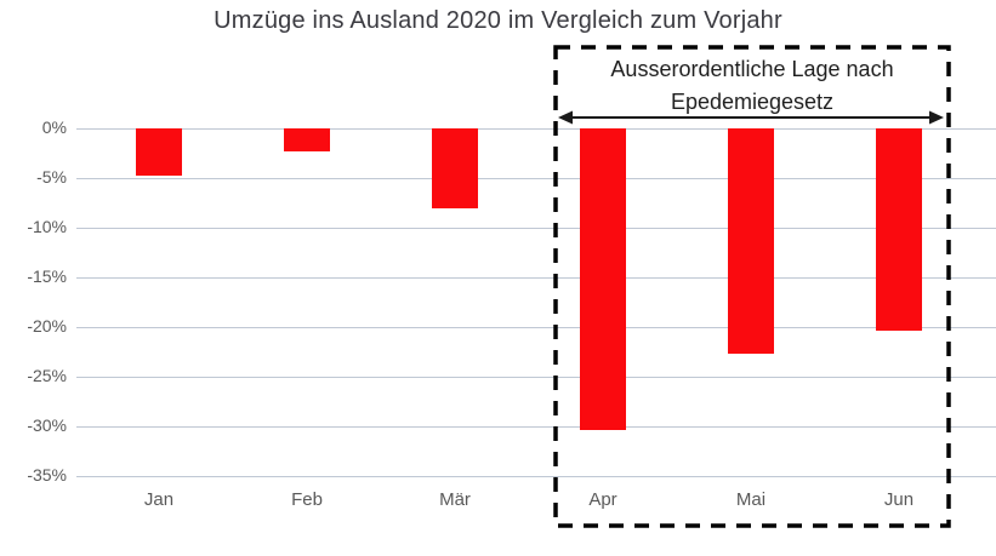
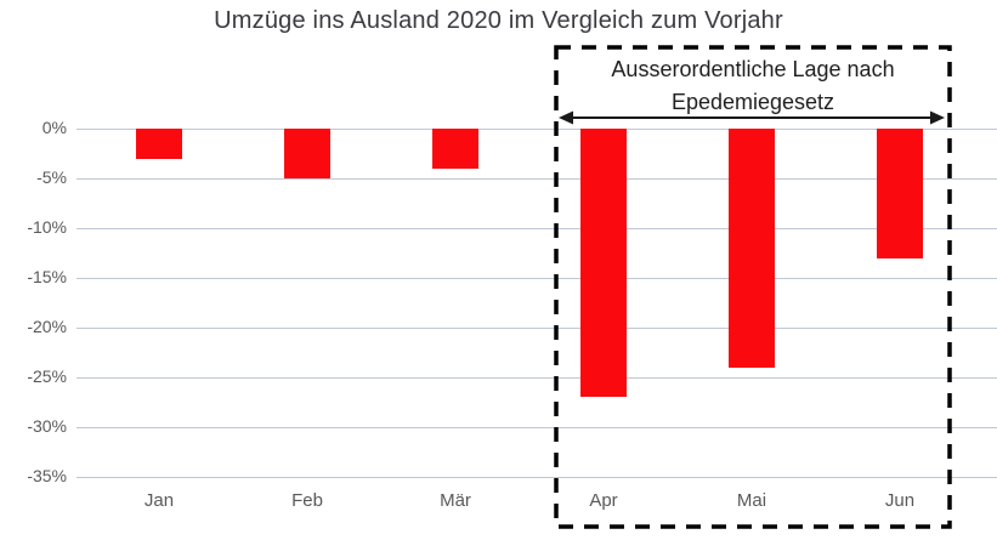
Jan: -5% -> -3%
Feb: -2% -> -5%
Mär: -8% -> -4%
Apr: -30% -> -27%
Mai: -23% -> -24%
Jun: -20% -> -13%
